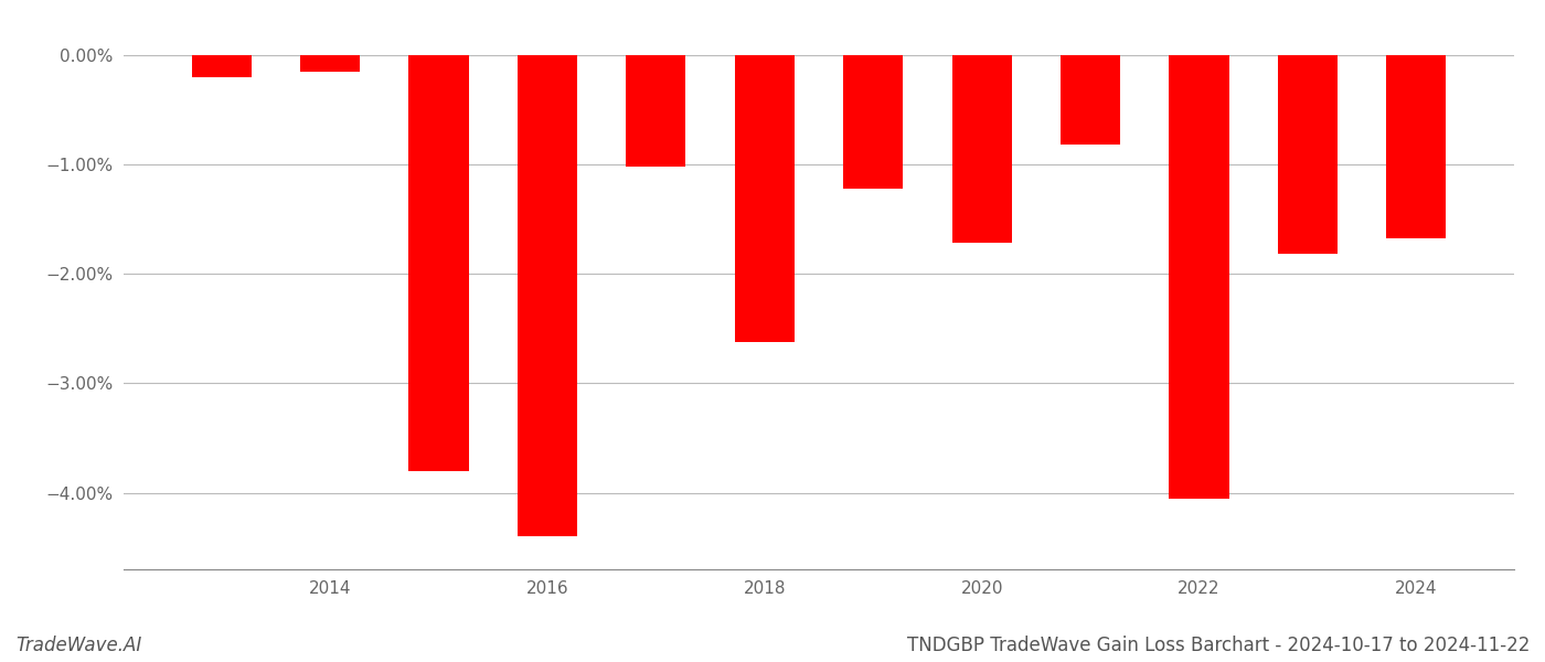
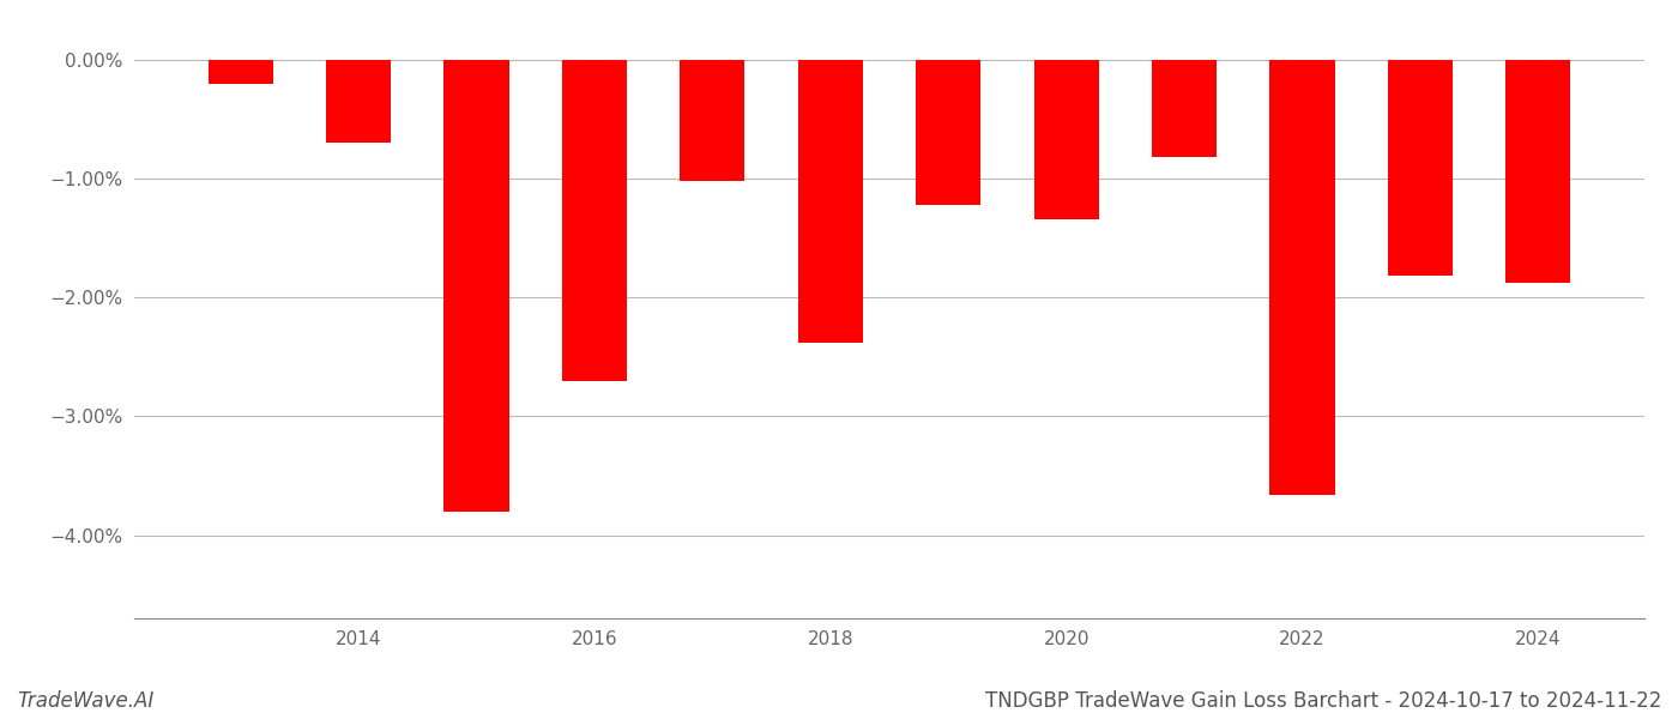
2014: -0.15% -> -0.70%
2016: -4.40% -> -2.70%
2018: -2.62% -> -2.38%
2020: -1.72% -> -1.34%
2022: -4.05% -> -3.66%
2024: -1.68% -> -1.88%
